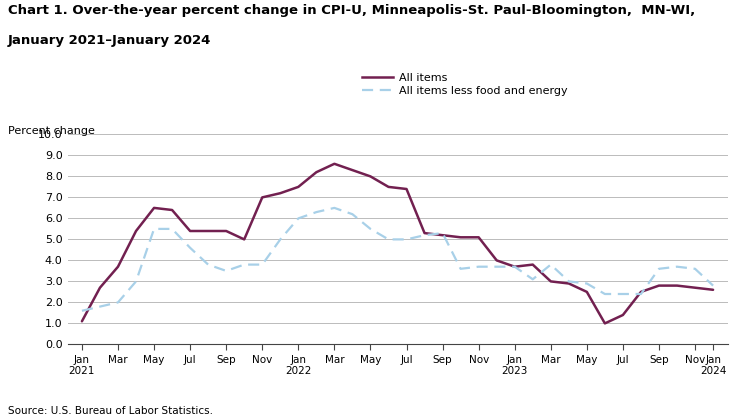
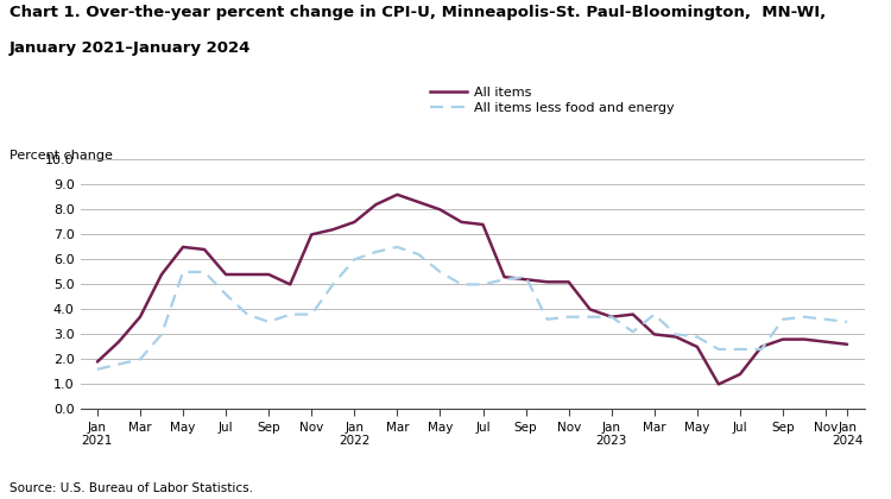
All items/Jan 2021: 1.1 -> 1.9
All items less food and energy/Jan 2024: 2.8 -> 3.5
